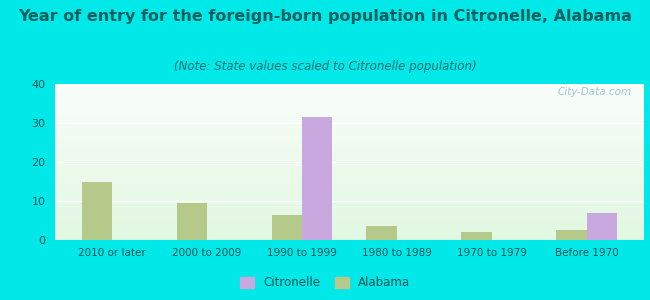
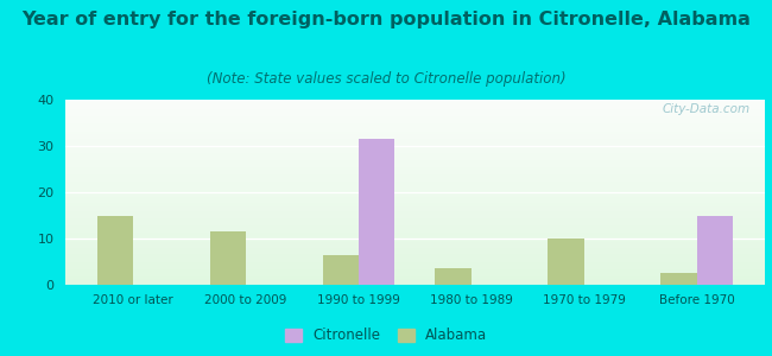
Alabama/2000 to 2009: 9.5 -> 11.5
Alabama/1970 to 1979: 2.0 -> 10.0
Citronelle/Before 1970: 7.0 -> 15.0
